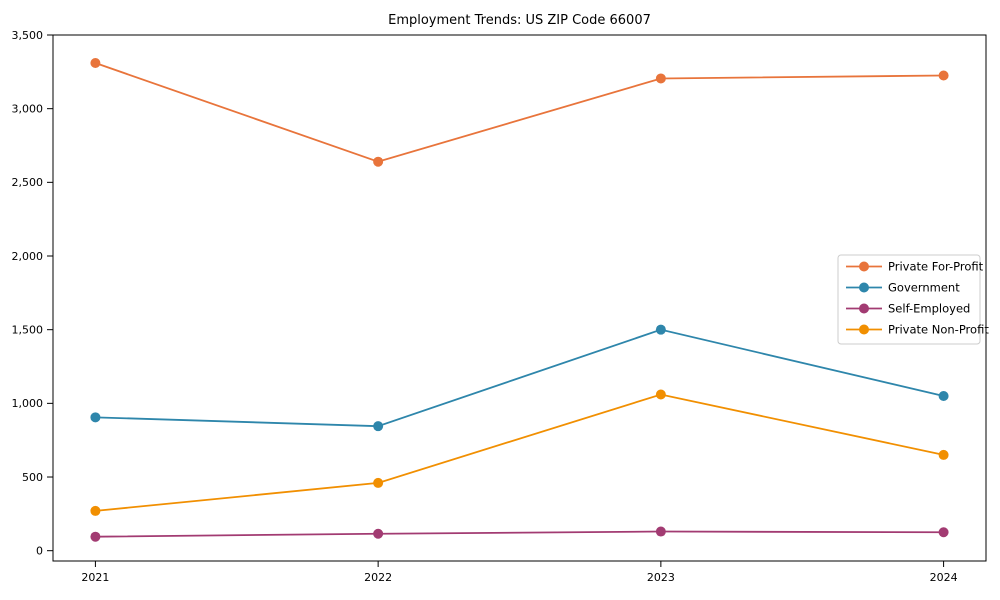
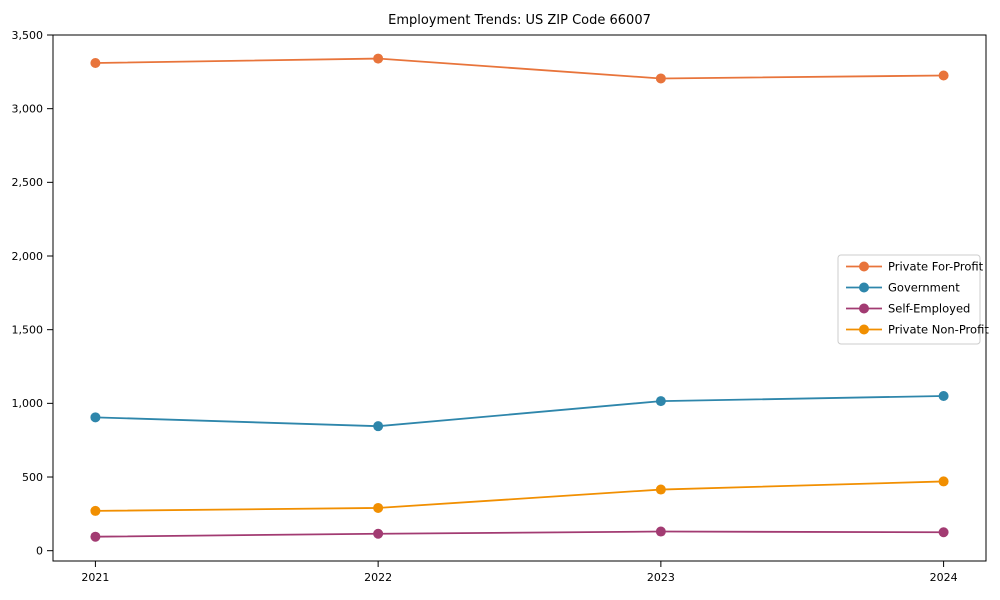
Private For-Profit/2022: 2640 -> 3340
Private Non-Profit/2022: 460 -> 290
Government/2023: 1500 -> 1020
Private Non-Profit/2023: 1060 -> 420
Private Non-Profit/2024: 650 -> 470
